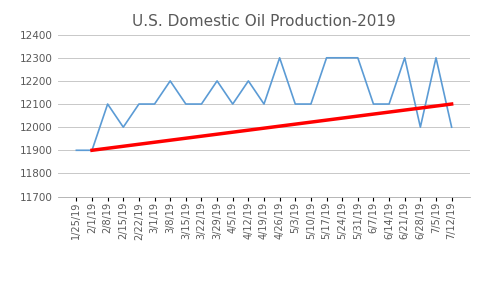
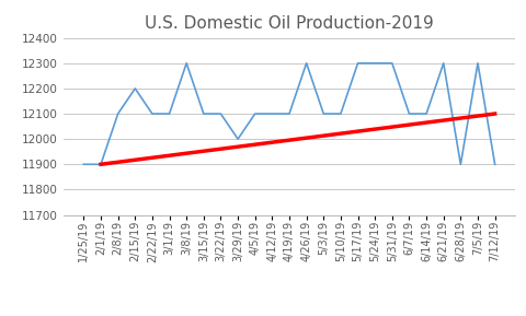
2/15/19: 12000 -> 12200
3/8/19: 12200 -> 12300
3/29/19: 12200 -> 12000
4/12/19: 12200 -> 12100
6/28/19: 12000 -> 11900
7/12/19: 12000 -> 11900
